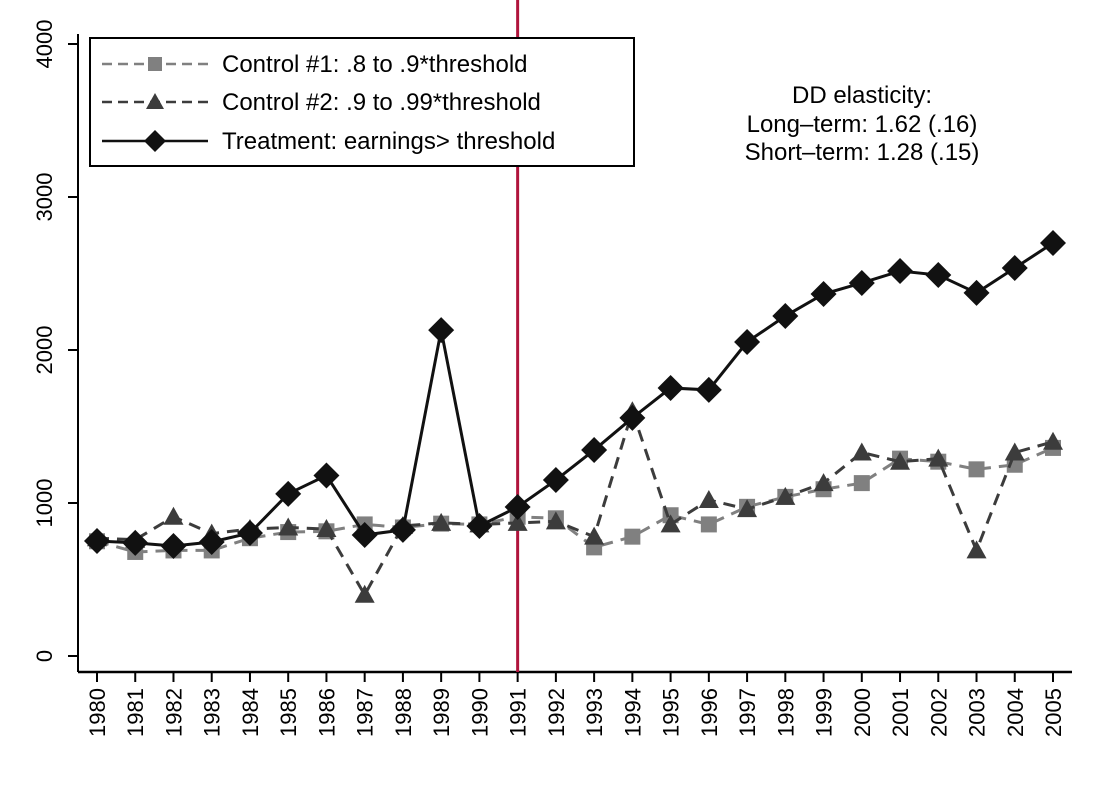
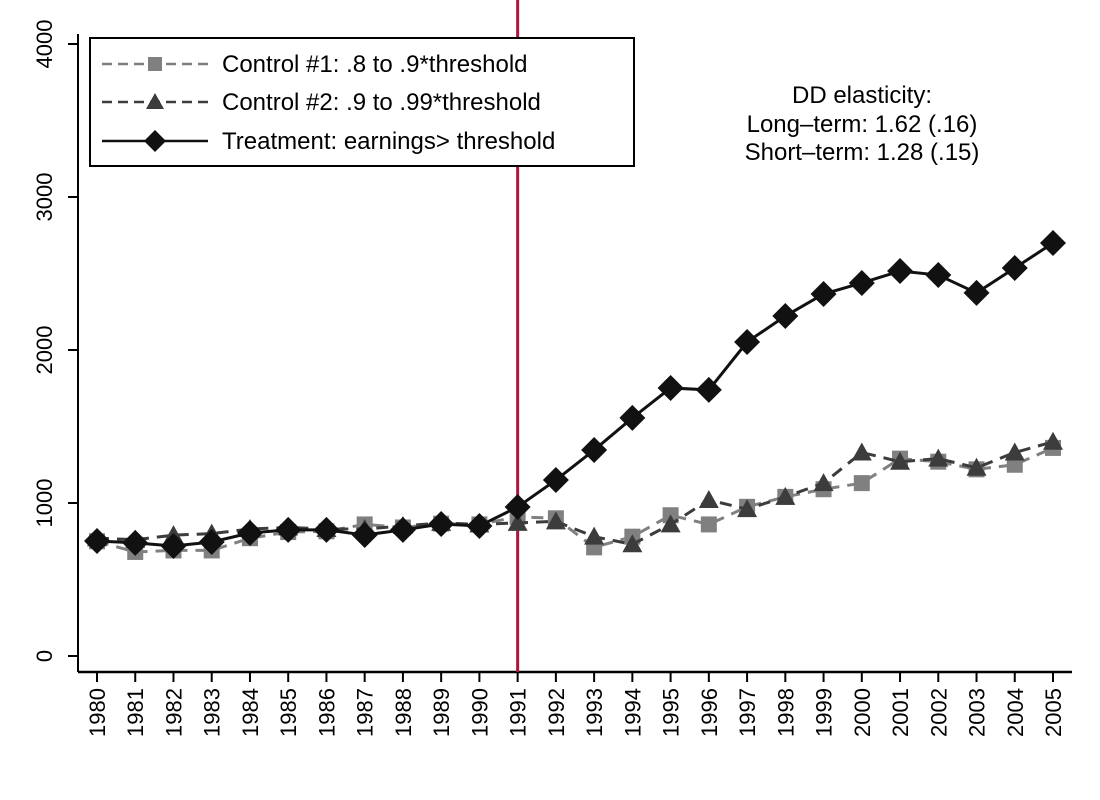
Control #2: .9 to .99*threshold/1982: 910 -> 790
Treatment: earnings> threshold/1985: 1060 -> 820
Treatment: earnings> threshold/1986: 1180 -> 820
Control #2: .9 to .99*threshold/1987: 400 -> 830
Treatment: earnings> threshold/1989: 2130 -> 860
Control #2: .9 to .99*threshold/1994: 1600 -> 730
Control #2: .9 to .99*threshold/2003: 690 -> 1230
